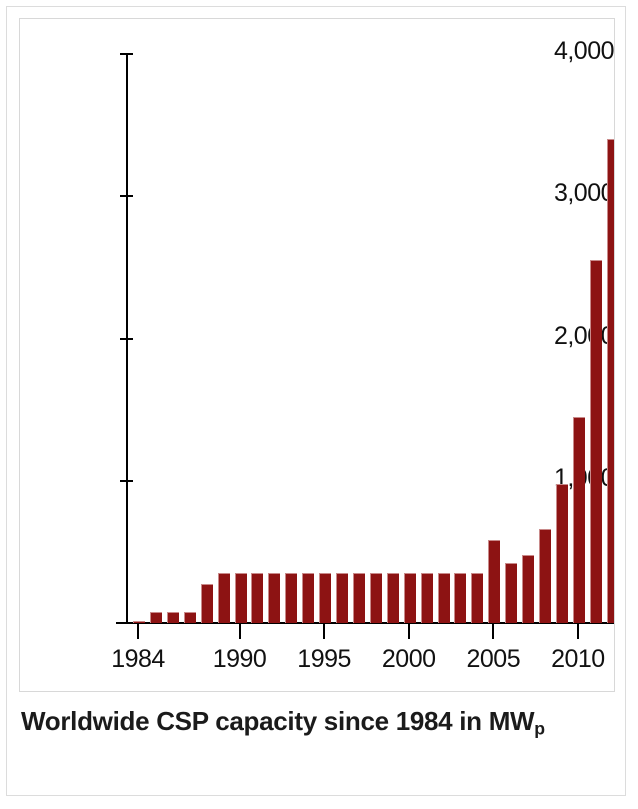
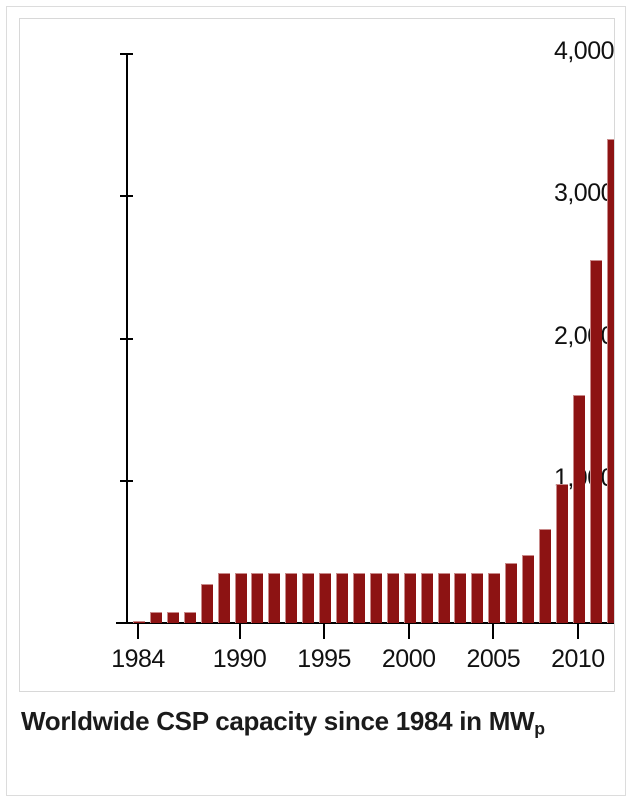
2005: 580 -> 350
2010: 1450 -> 1600
